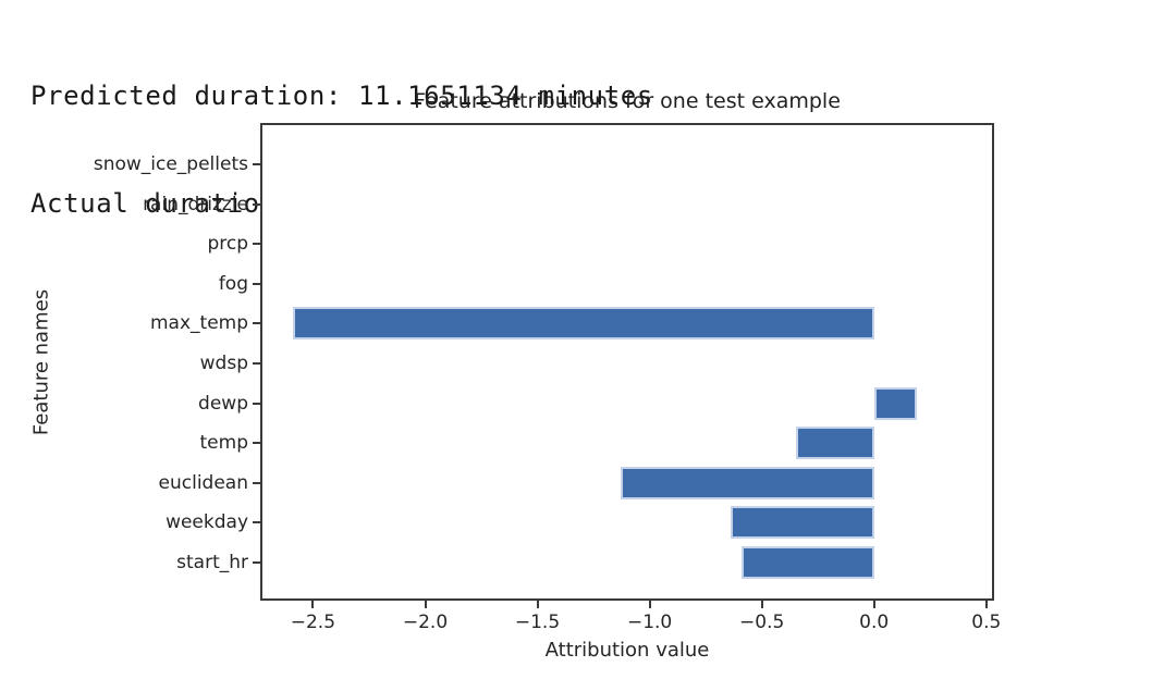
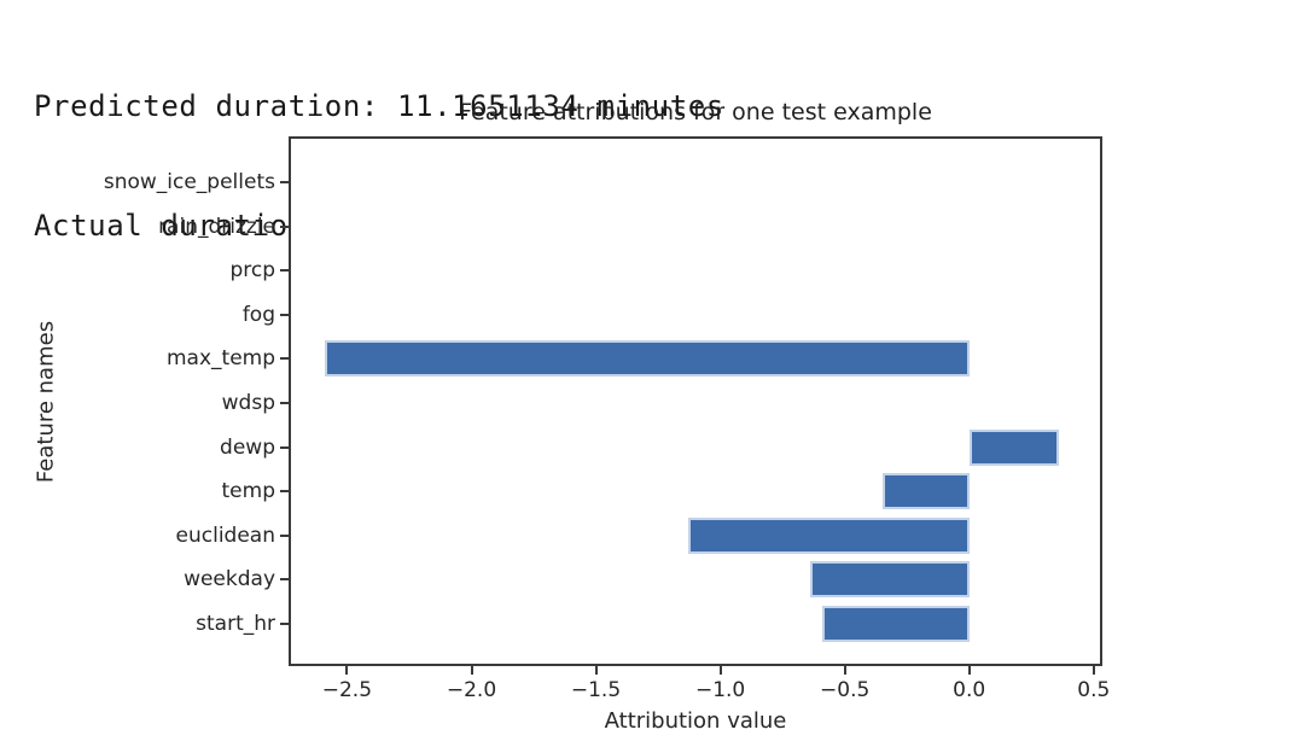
dewp: 0.19 -> 0.36
